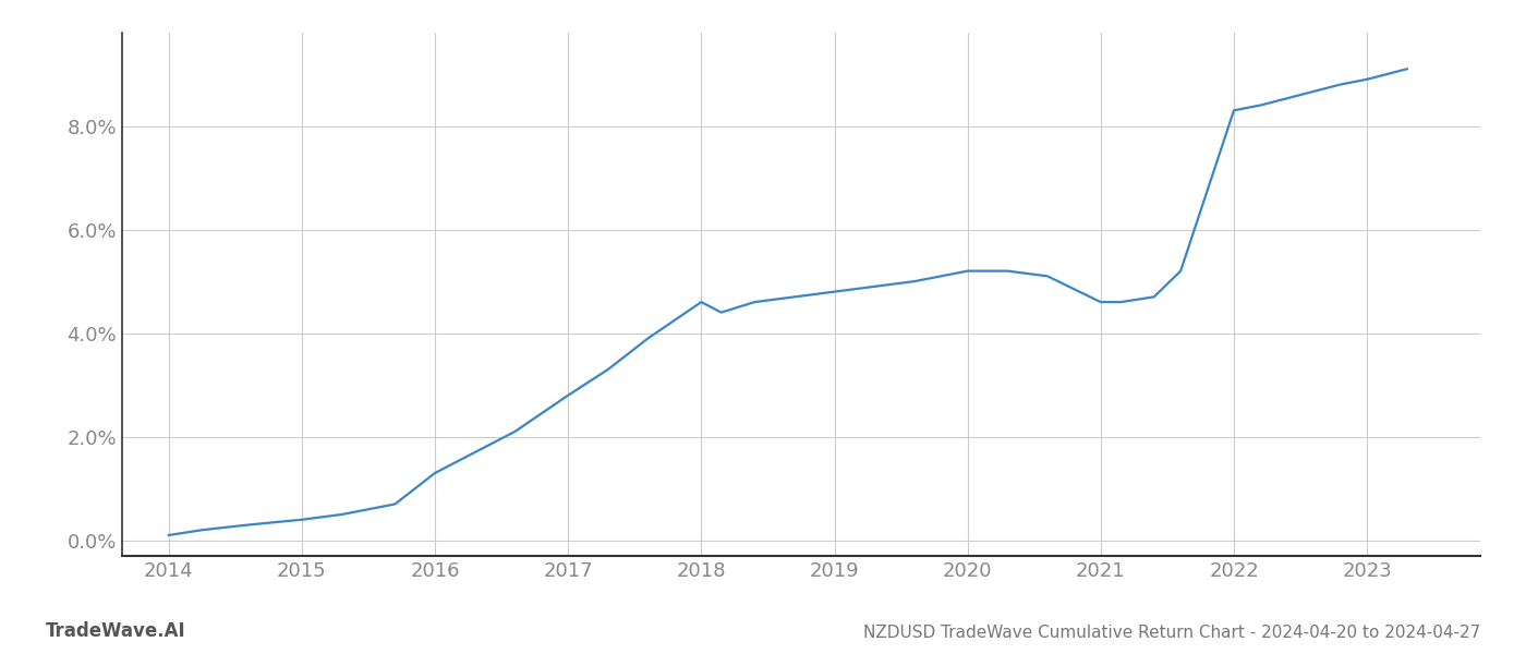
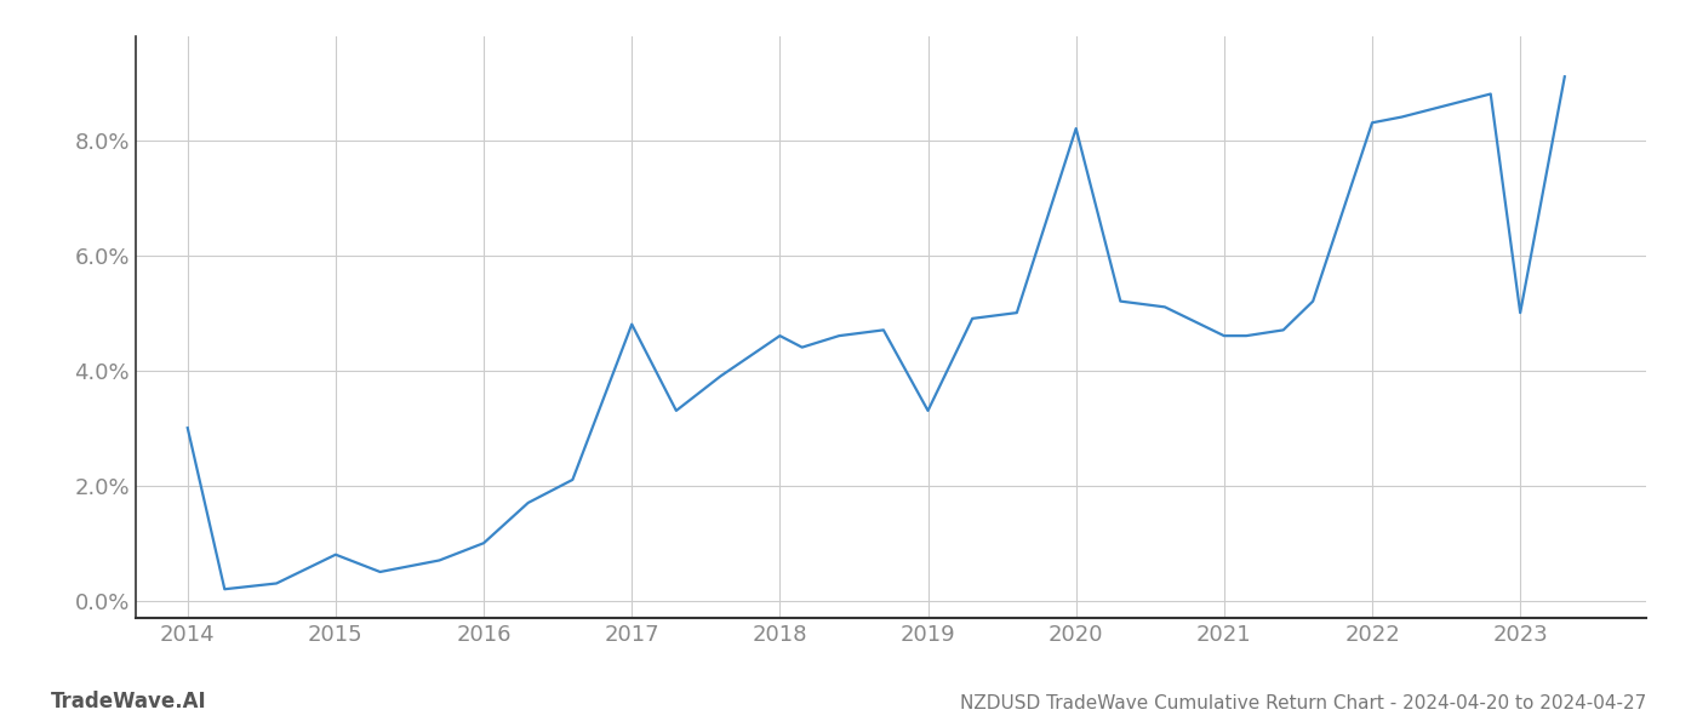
2014: 0.1% -> 3.0%
2015: 0.4% -> 0.8%
2016: 1.3% -> 1.0%
2017: 2.8% -> 4.8%
2019: 4.8% -> 3.3%
2020: 5.2% -> 8.2%
2023: 8.9% -> 5.0%
